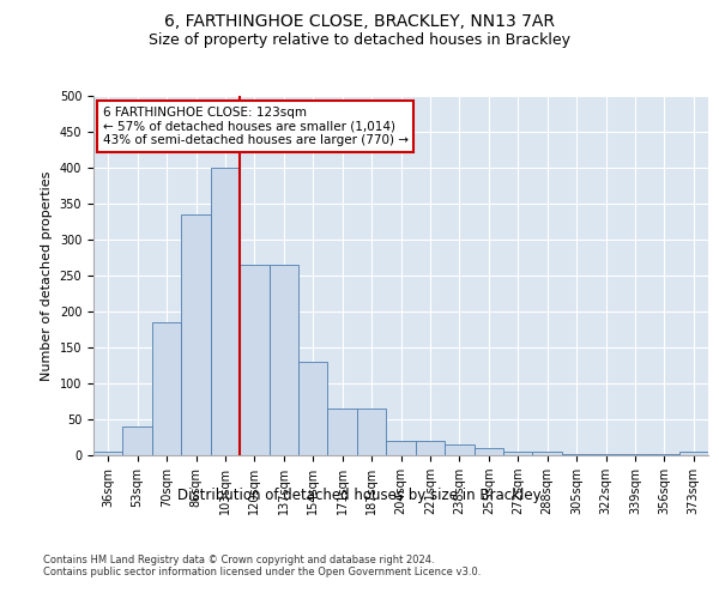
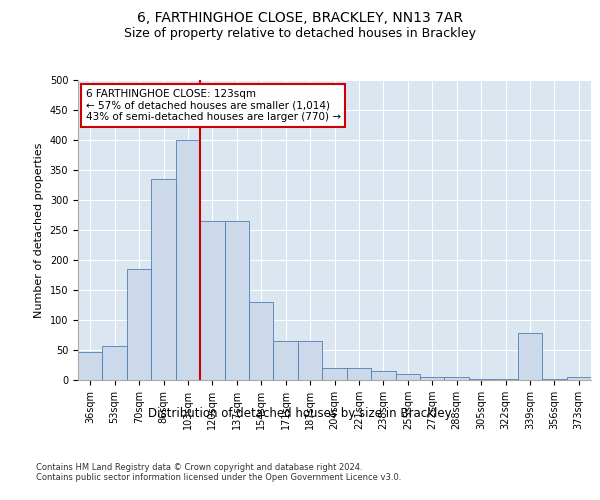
36sqm: 5 -> 46
53sqm: 40 -> 56
339sqm: 2 -> 78
